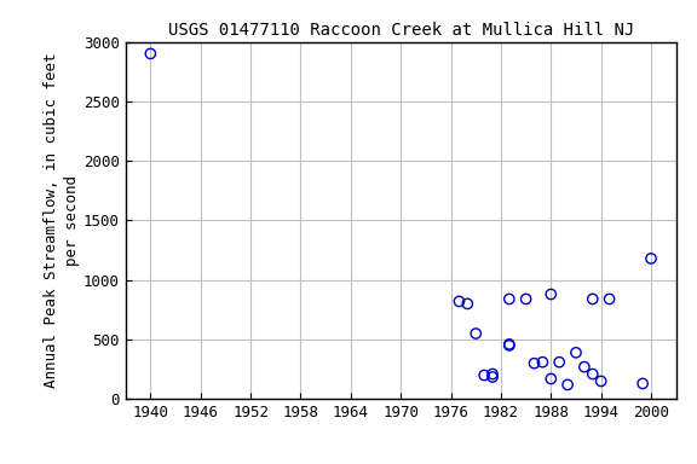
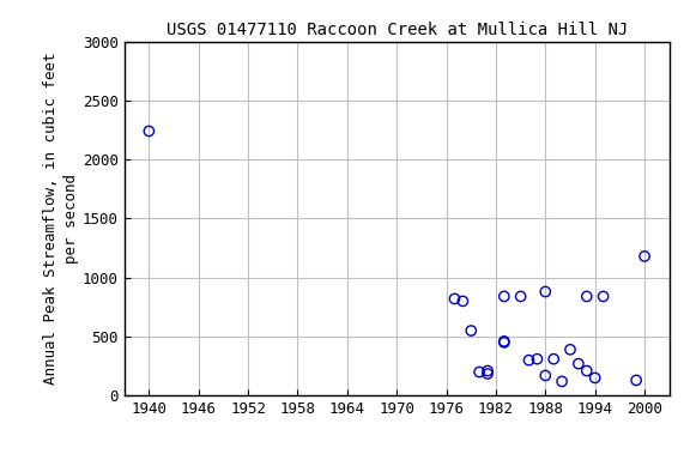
1940: 2900 -> 2240
